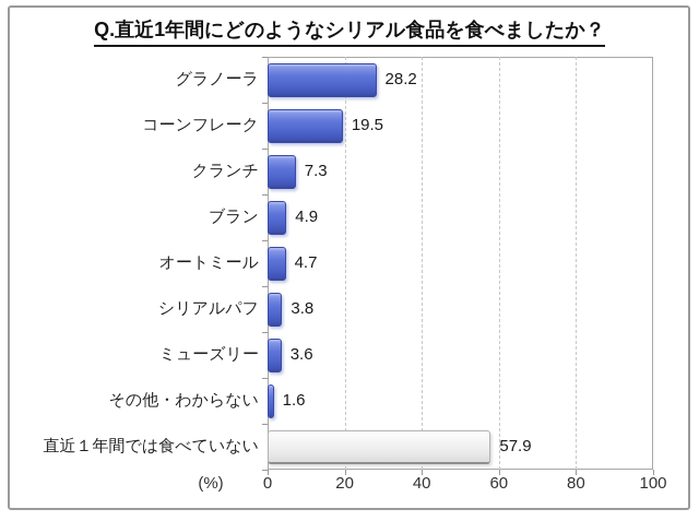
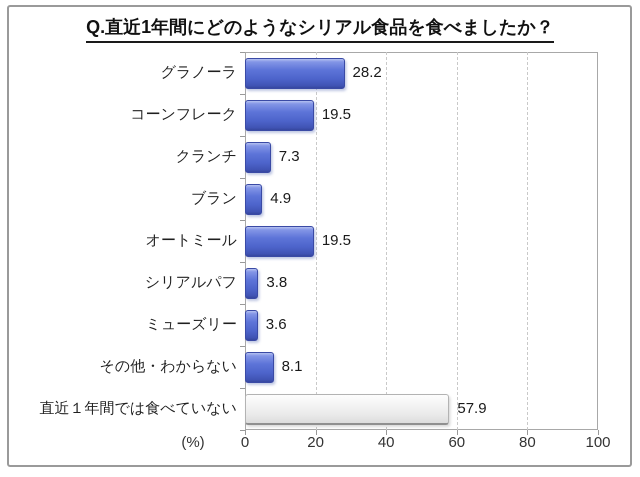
オートミール: 4.7 -> 19.5
その他・わからない: 1.6 -> 8.1
